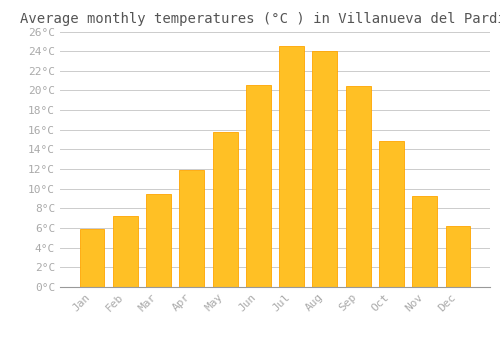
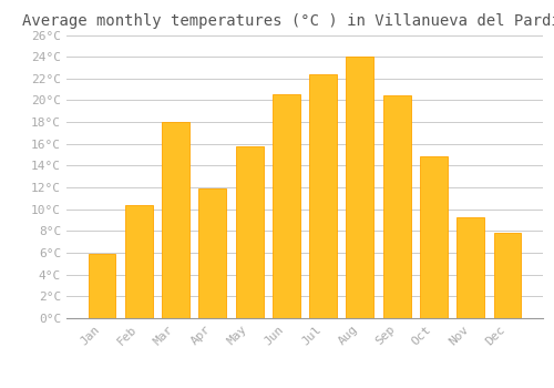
Feb: 7.2°C -> 10.4°C
Mar: 9.5°C -> 18.0°C
Jul: 24.5°C -> 22.4°C
Dec: 6.2°C -> 7.8°C
